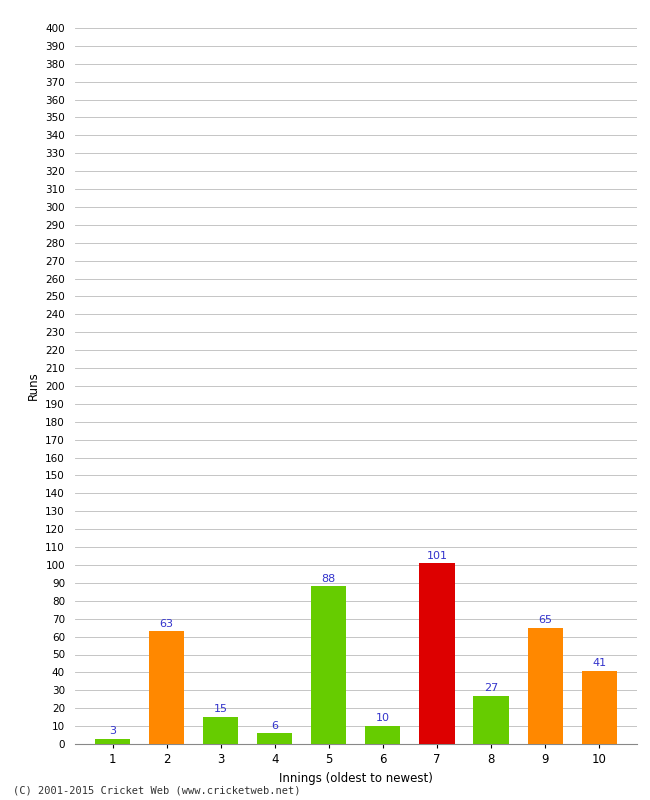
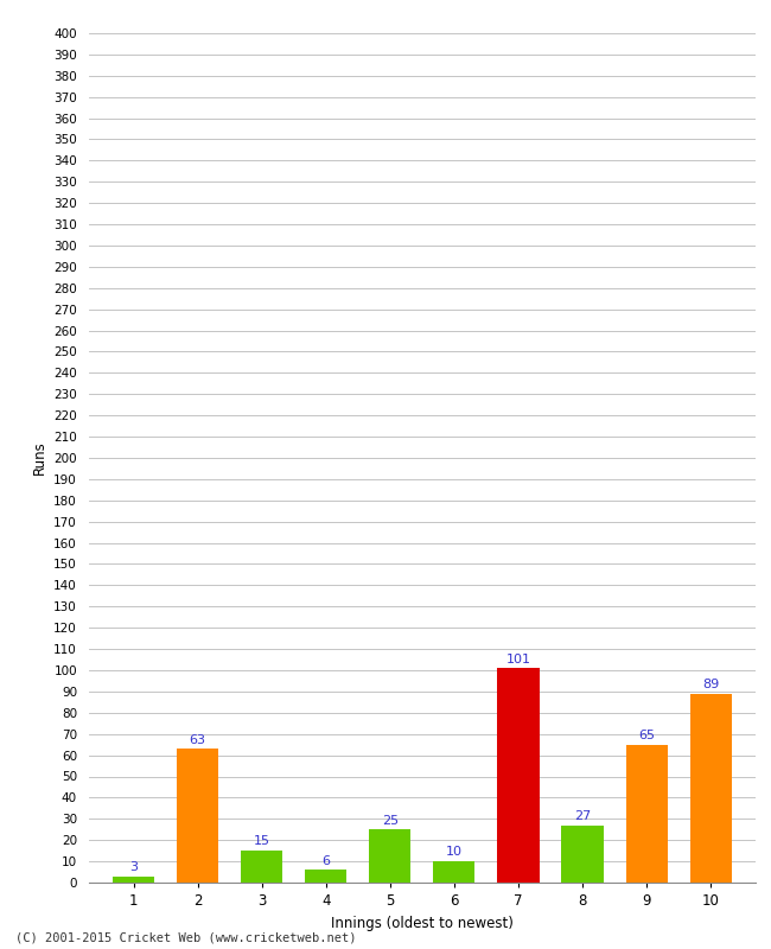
5: 88 -> 25
10: 41 -> 89
